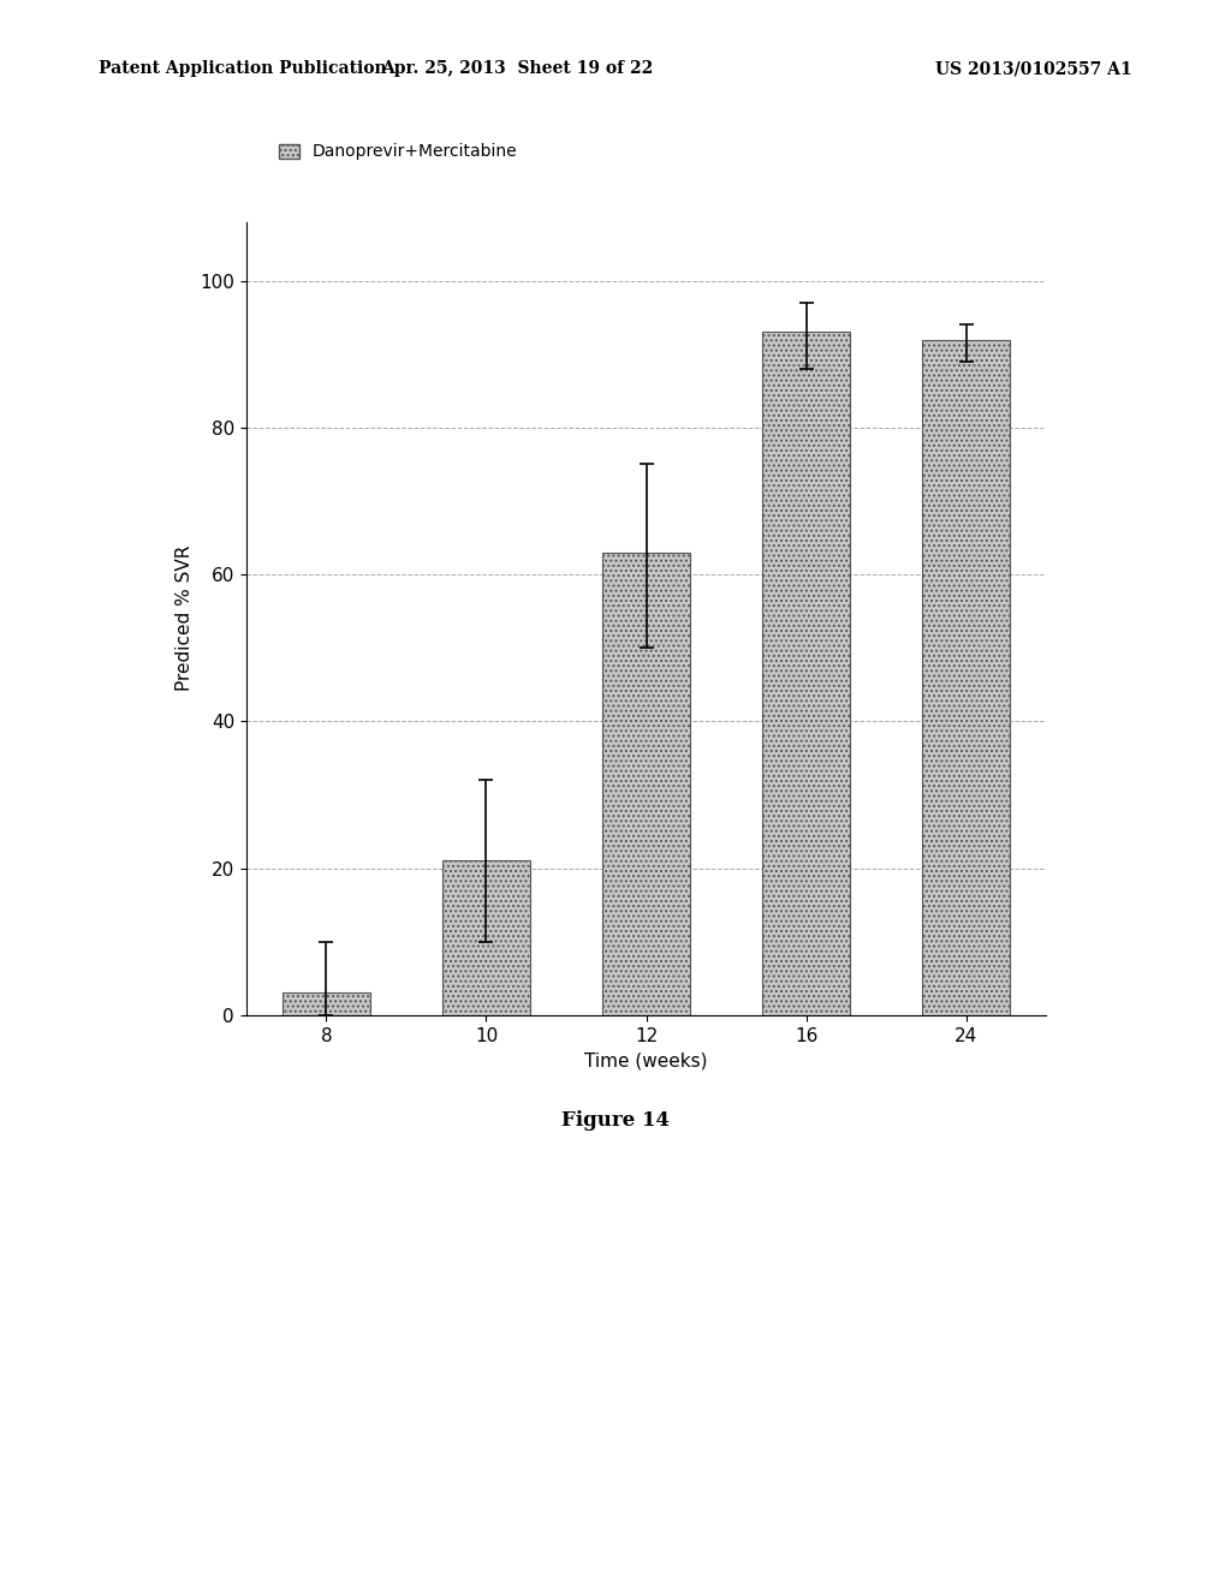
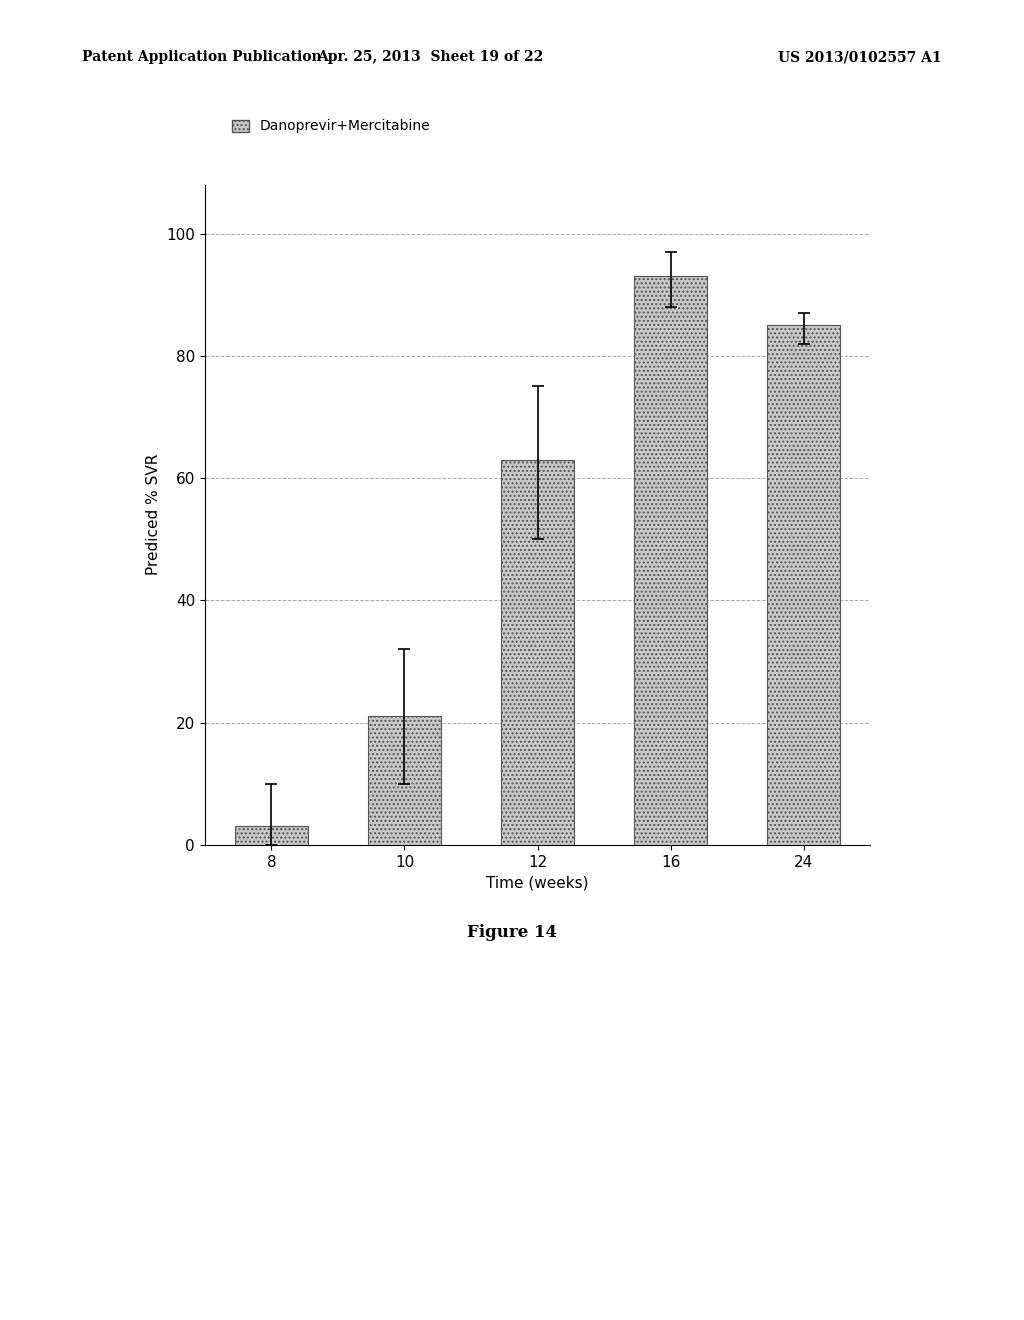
24: 92 -> 85
